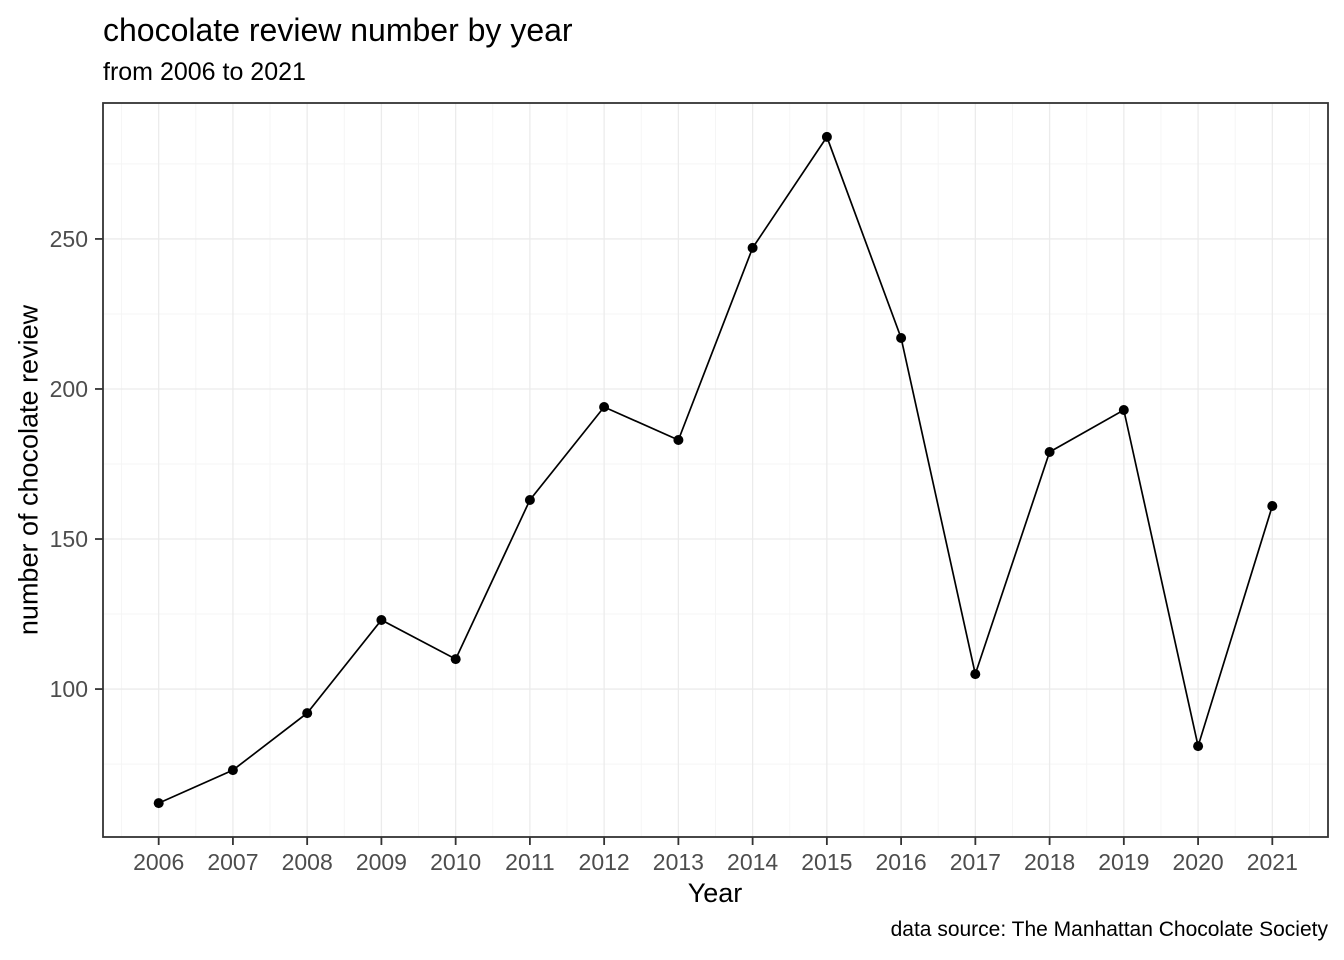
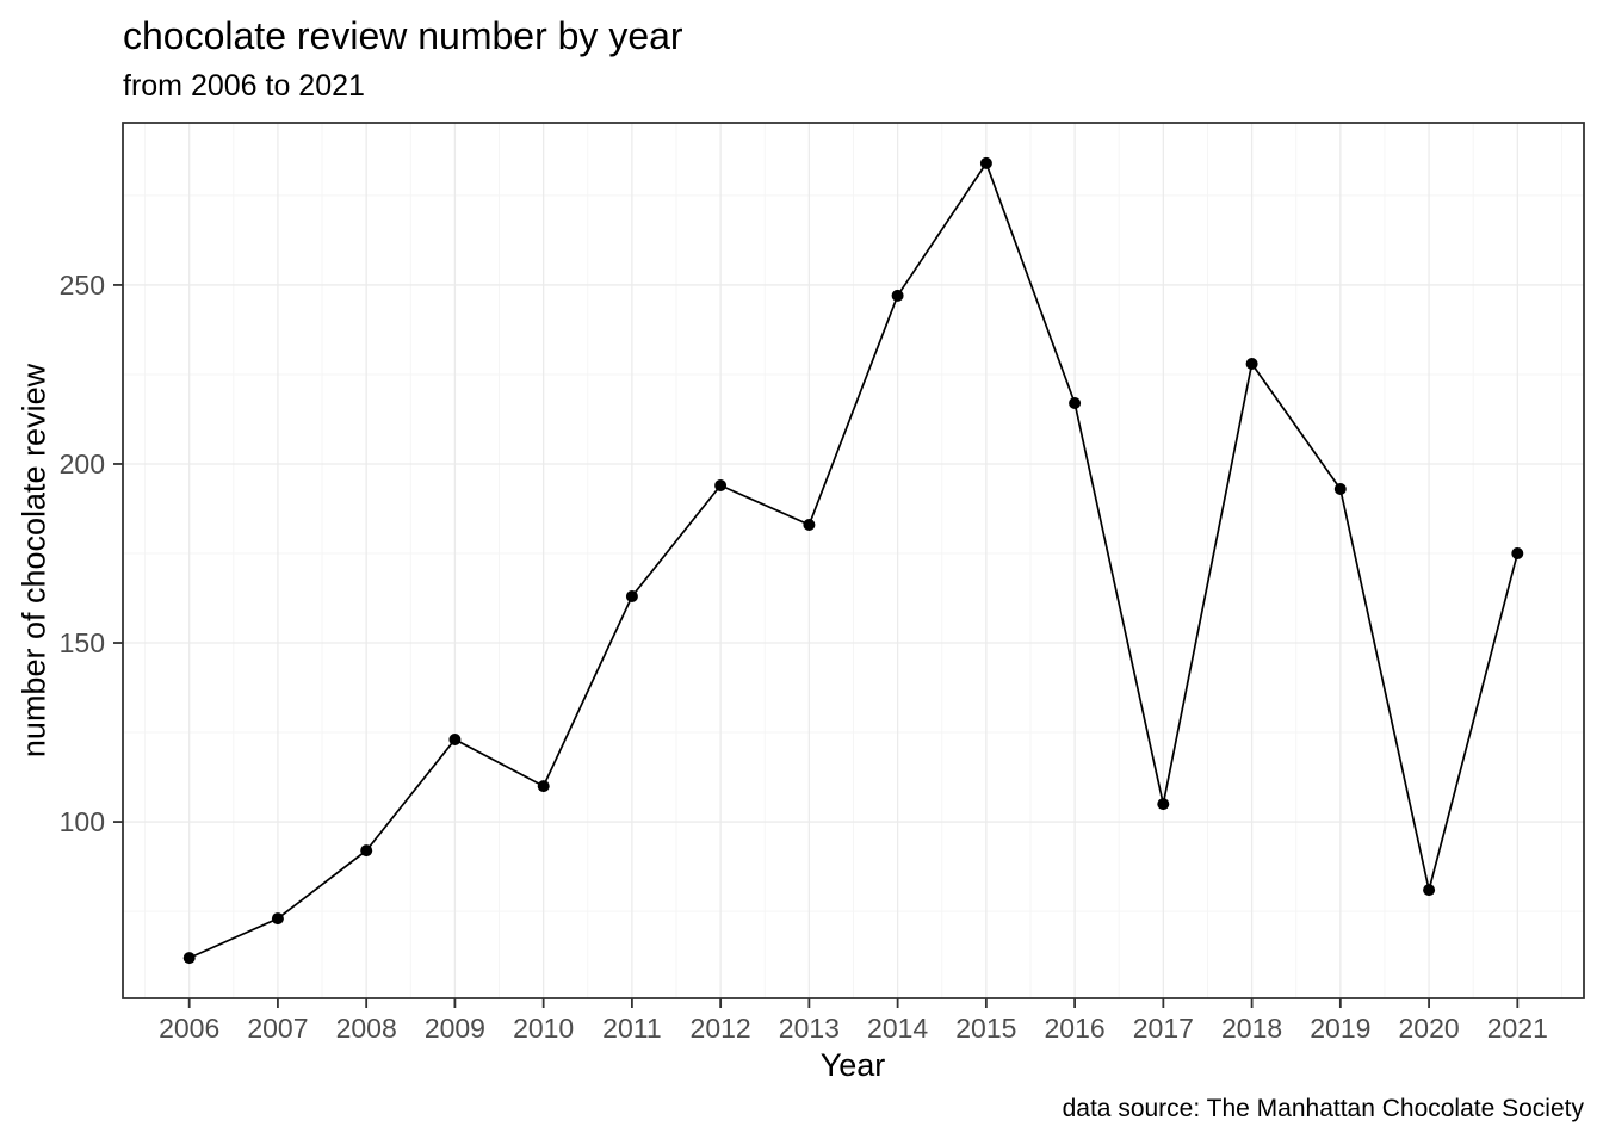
2018: 179 -> 228
2021: 161 -> 175
